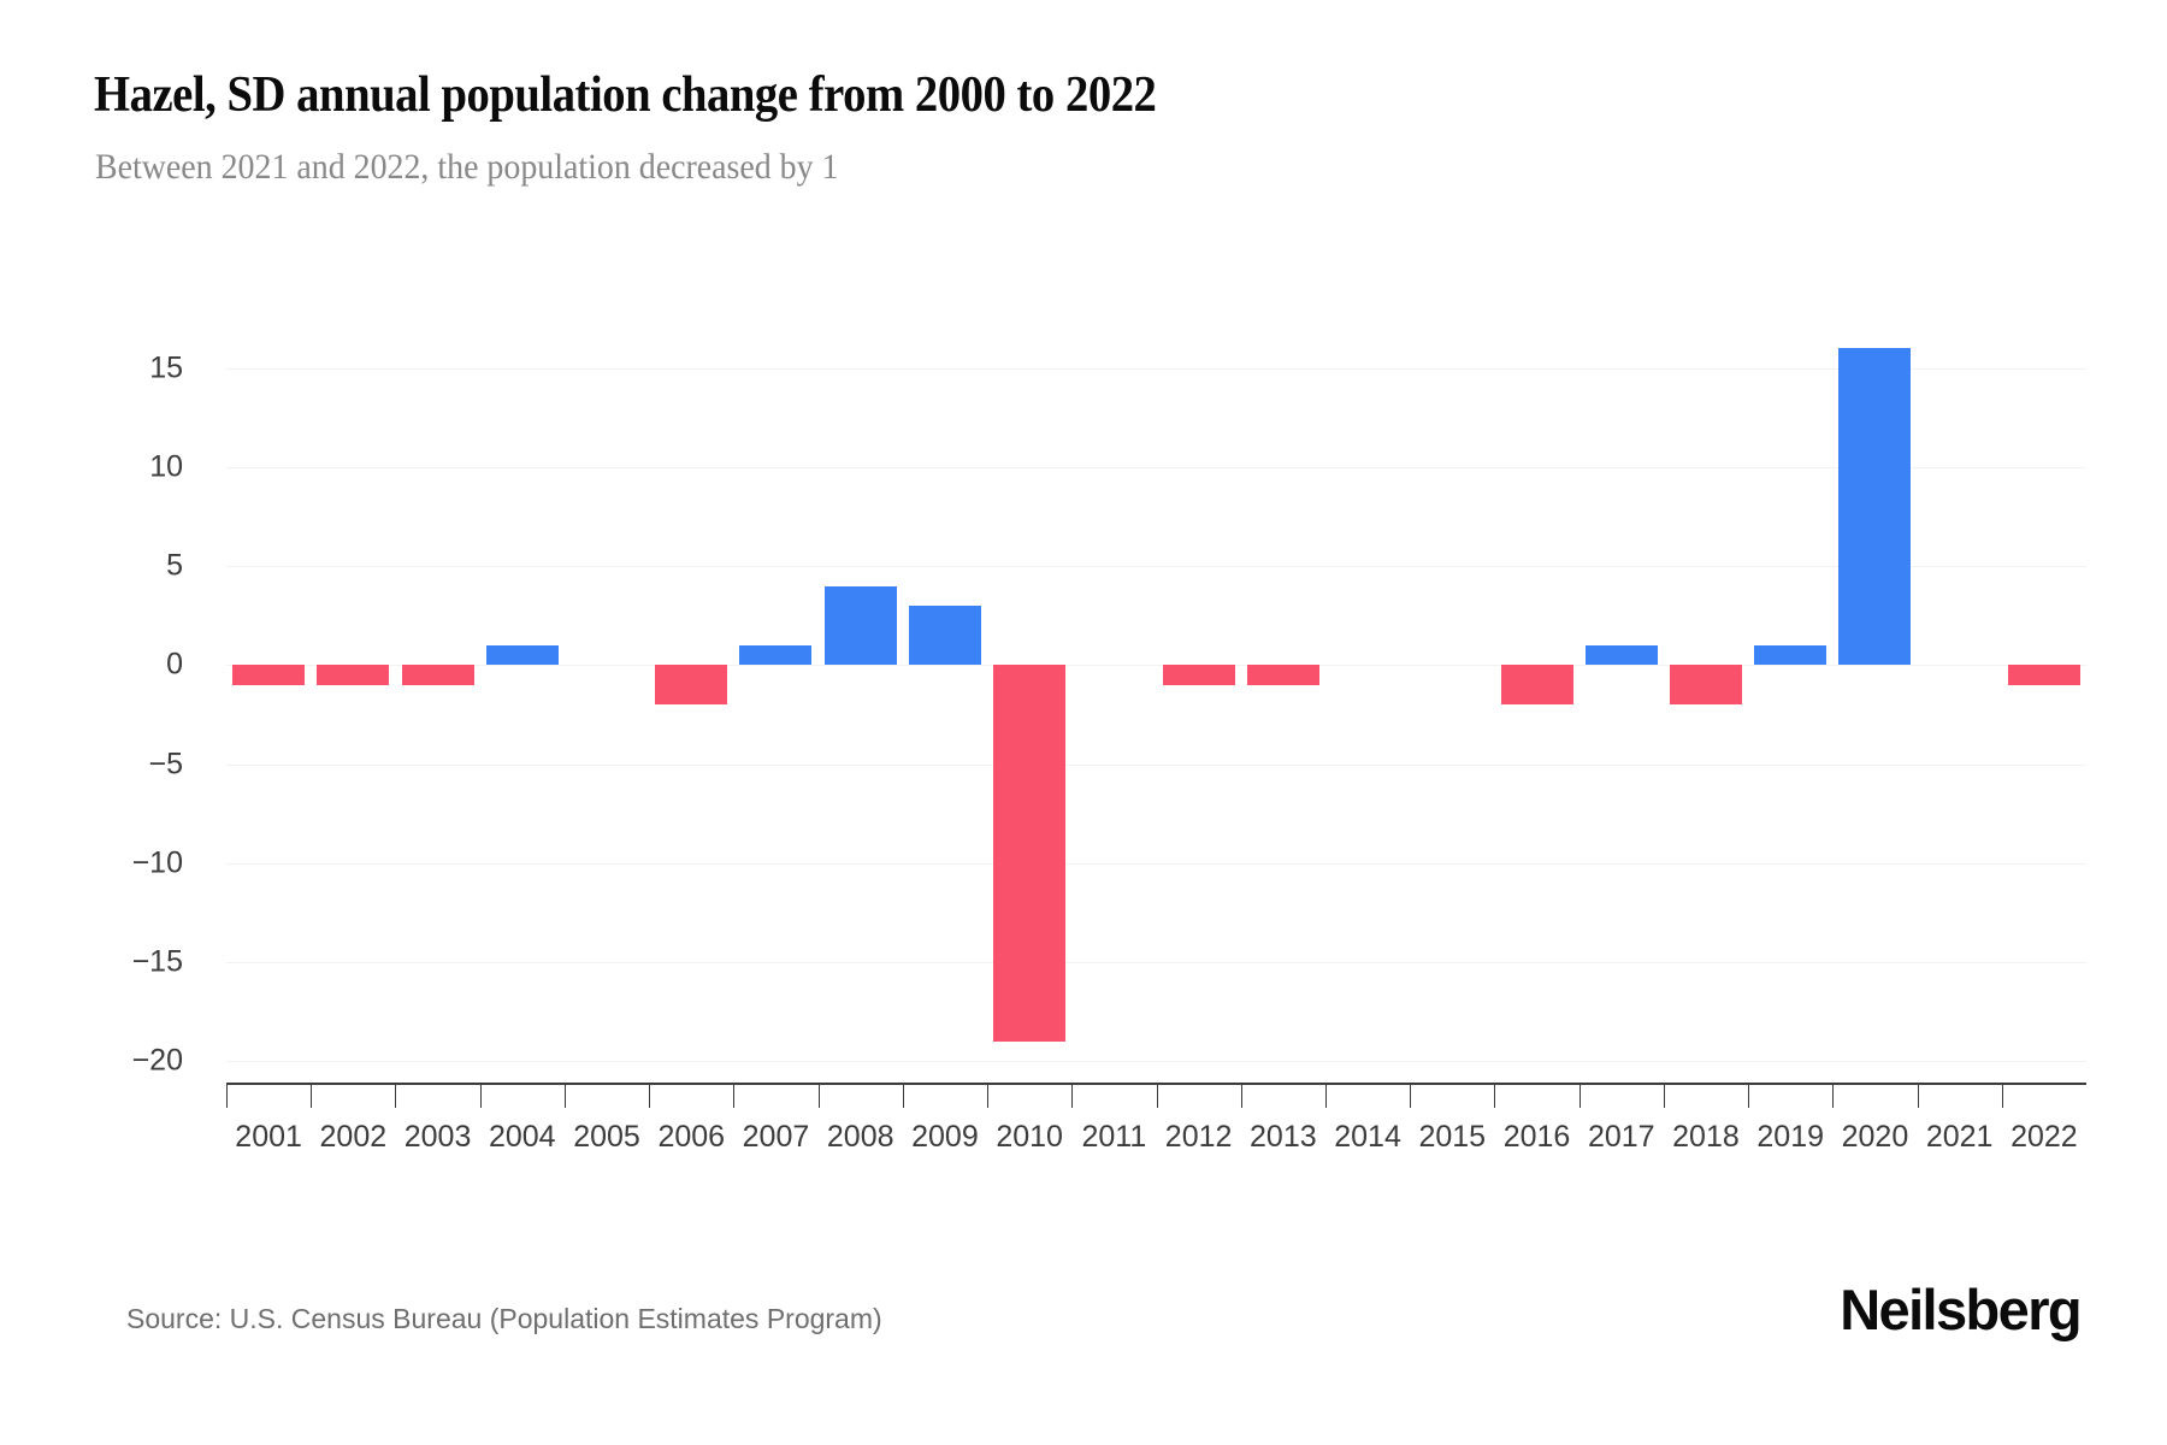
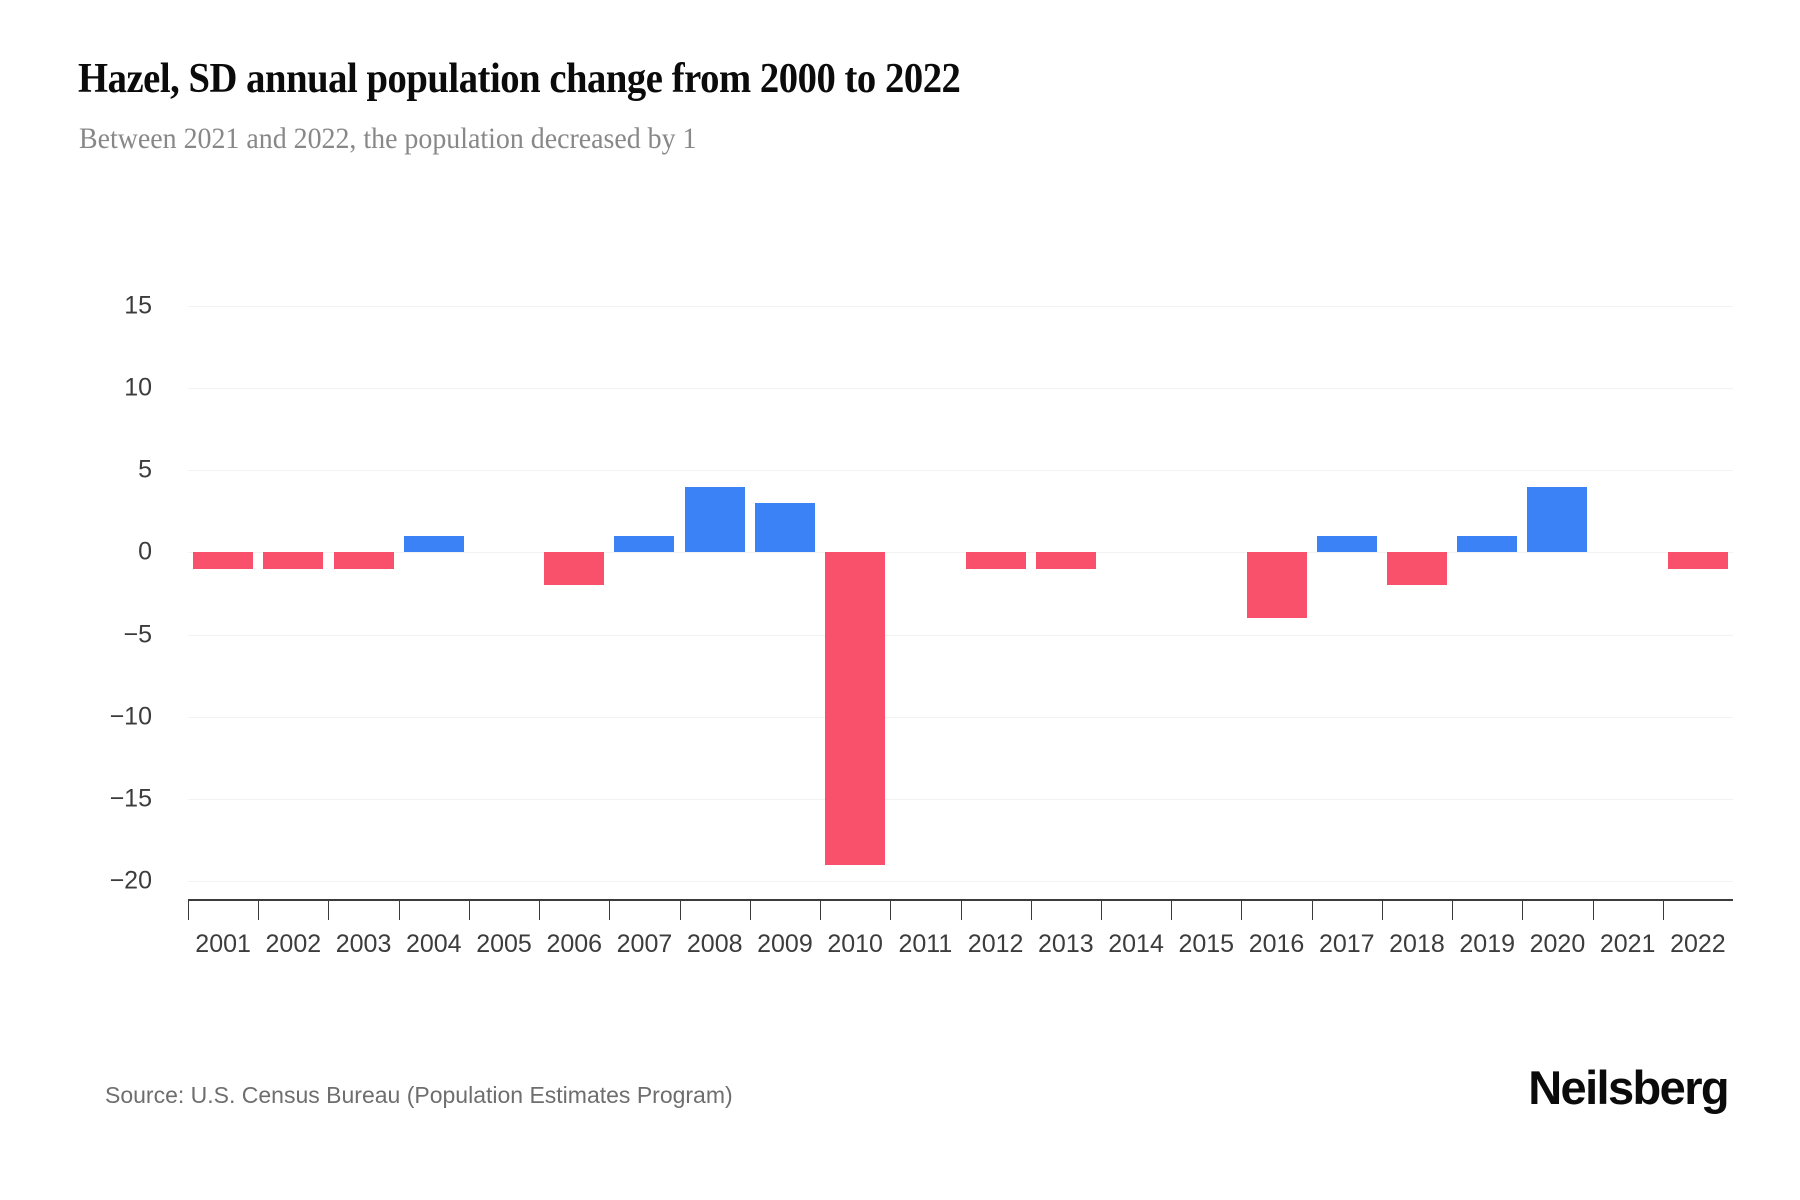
2016: -2 -> -4
2020: 16 -> 4
